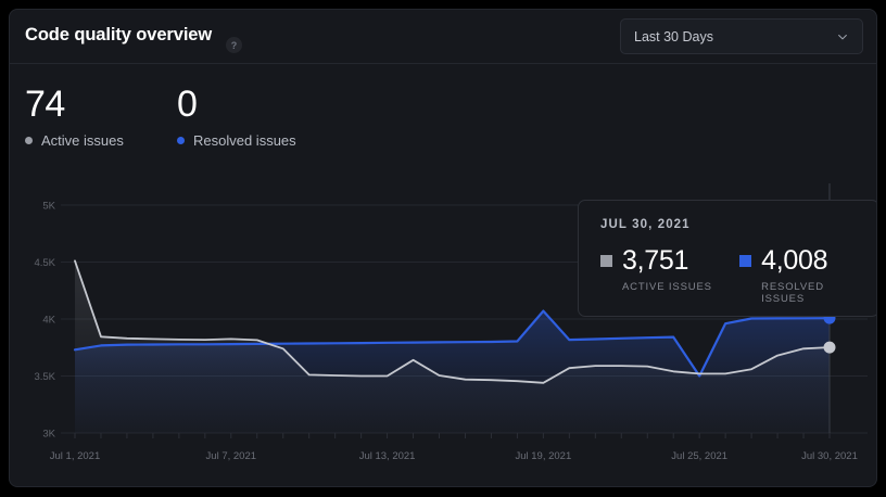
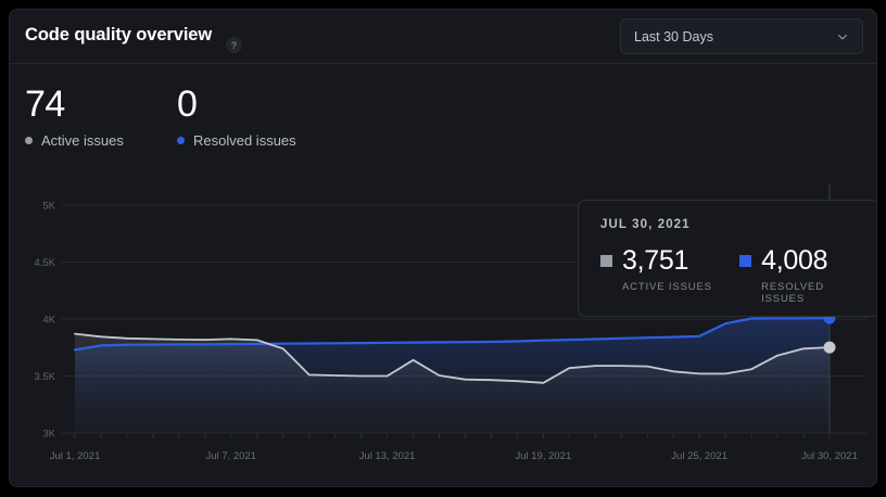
Active issues/Jul 1, 2021: 4.51K -> 3.87K
Resolved issues/Jul 19, 2021: 4.07K -> 3.81K
Resolved issues/Jul 25, 2021: 3.50K -> 3.85K
